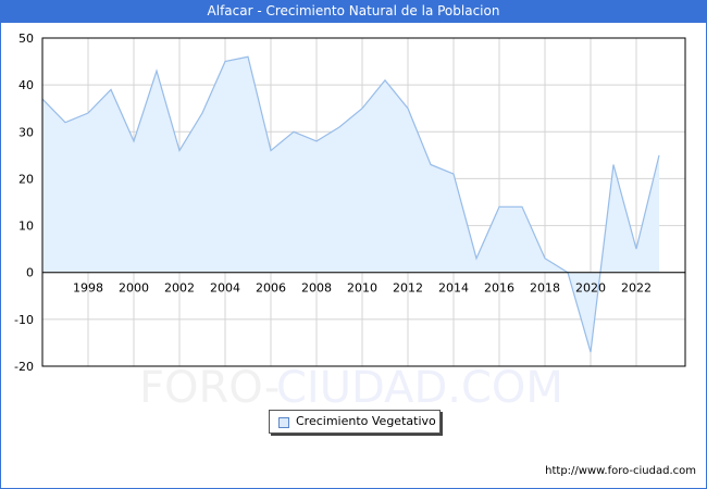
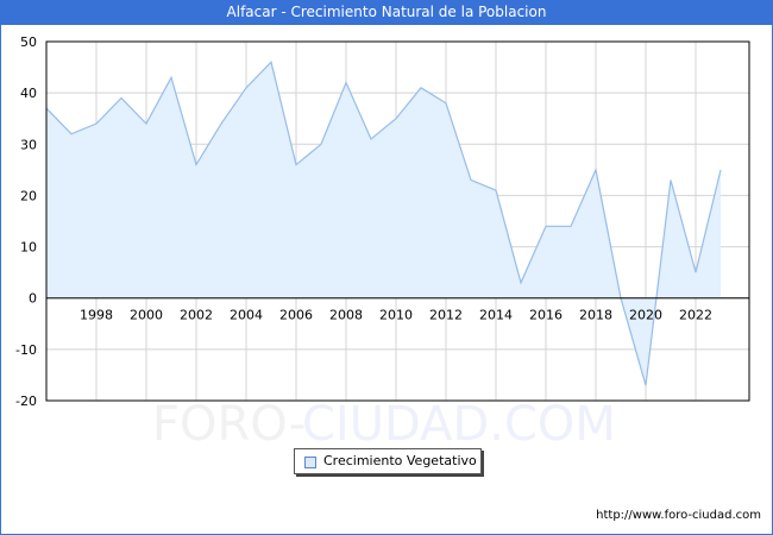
2000: 28 -> 34
2004: 45 -> 41
2008: 28 -> 42
2012: 35 -> 38
2018: 3 -> 25
